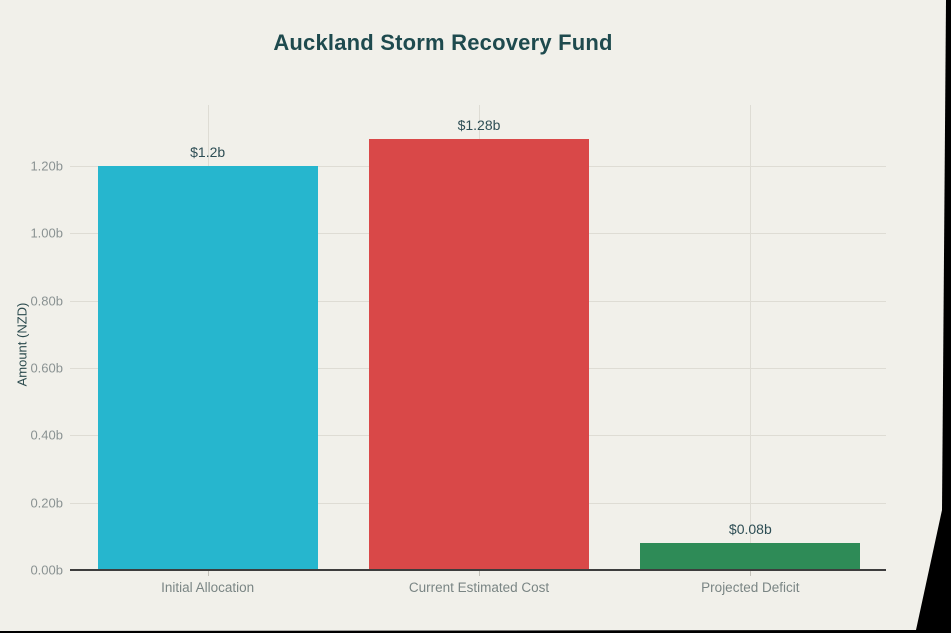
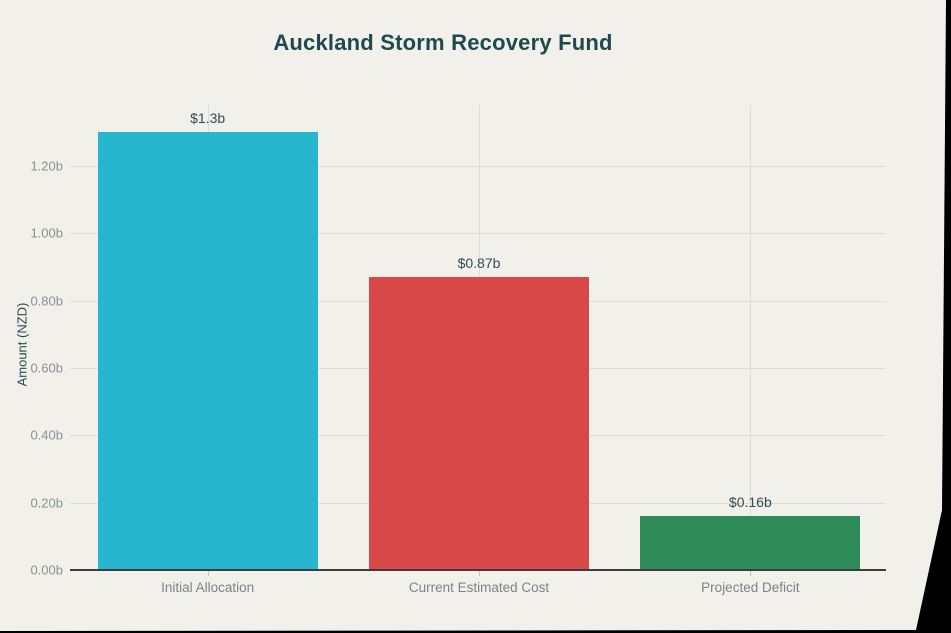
Initial Allocation: $1.2b -> $1.3b
Current Estimated Cost: $1.28b -> $0.87b
Projected Deficit: $0.08b -> $0.16b
